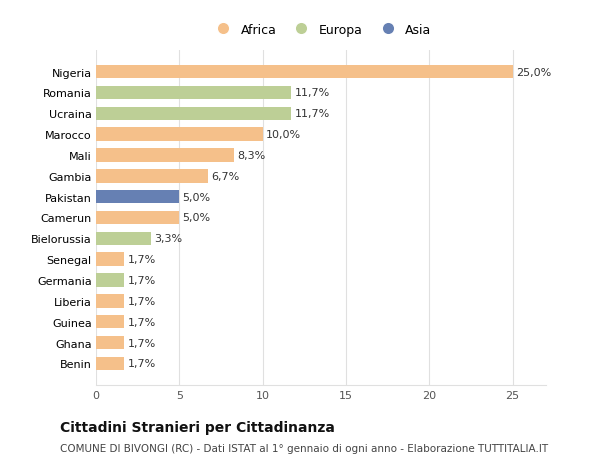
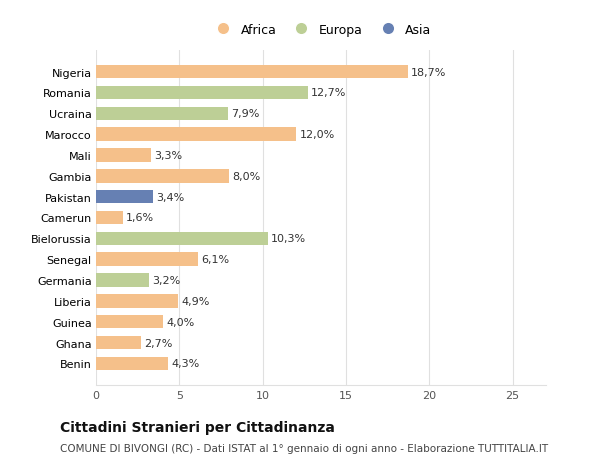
Nigeria: 25,0% -> 18,7%
Romania: 11,7% -> 12,7%
Ucraina: 11,7% -> 7,9%
Marocco: 10,0% -> 12,0%
Mali: 8,3% -> 3,3%
Gambia: 6,7% -> 8,0%
Pakistan: 5,0% -> 3,4%
Camerun: 5,0% -> 1,6%
Bielorussia: 3,3% -> 10,3%
Senegal: 1,7% -> 6,1%
Germania: 1,7% -> 3,2%
Liberia: 1,7% -> 4,9%
Guinea: 1,7% -> 4,0%
Ghana: 1,7% -> 2,7%
Benin: 1,7% -> 4,3%
